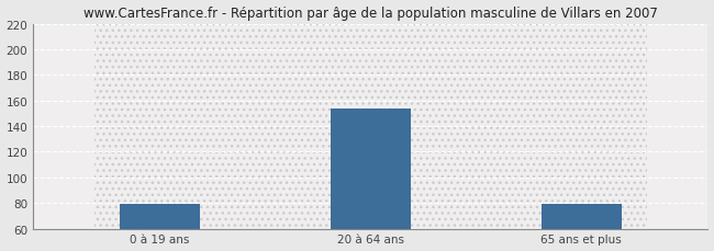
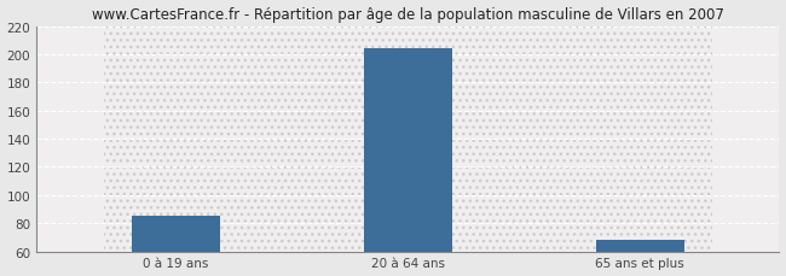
0 à 19 ans: 79 -> 85
20 à 64 ans: 154 -> 204
65 ans et plus: 79 -> 68
